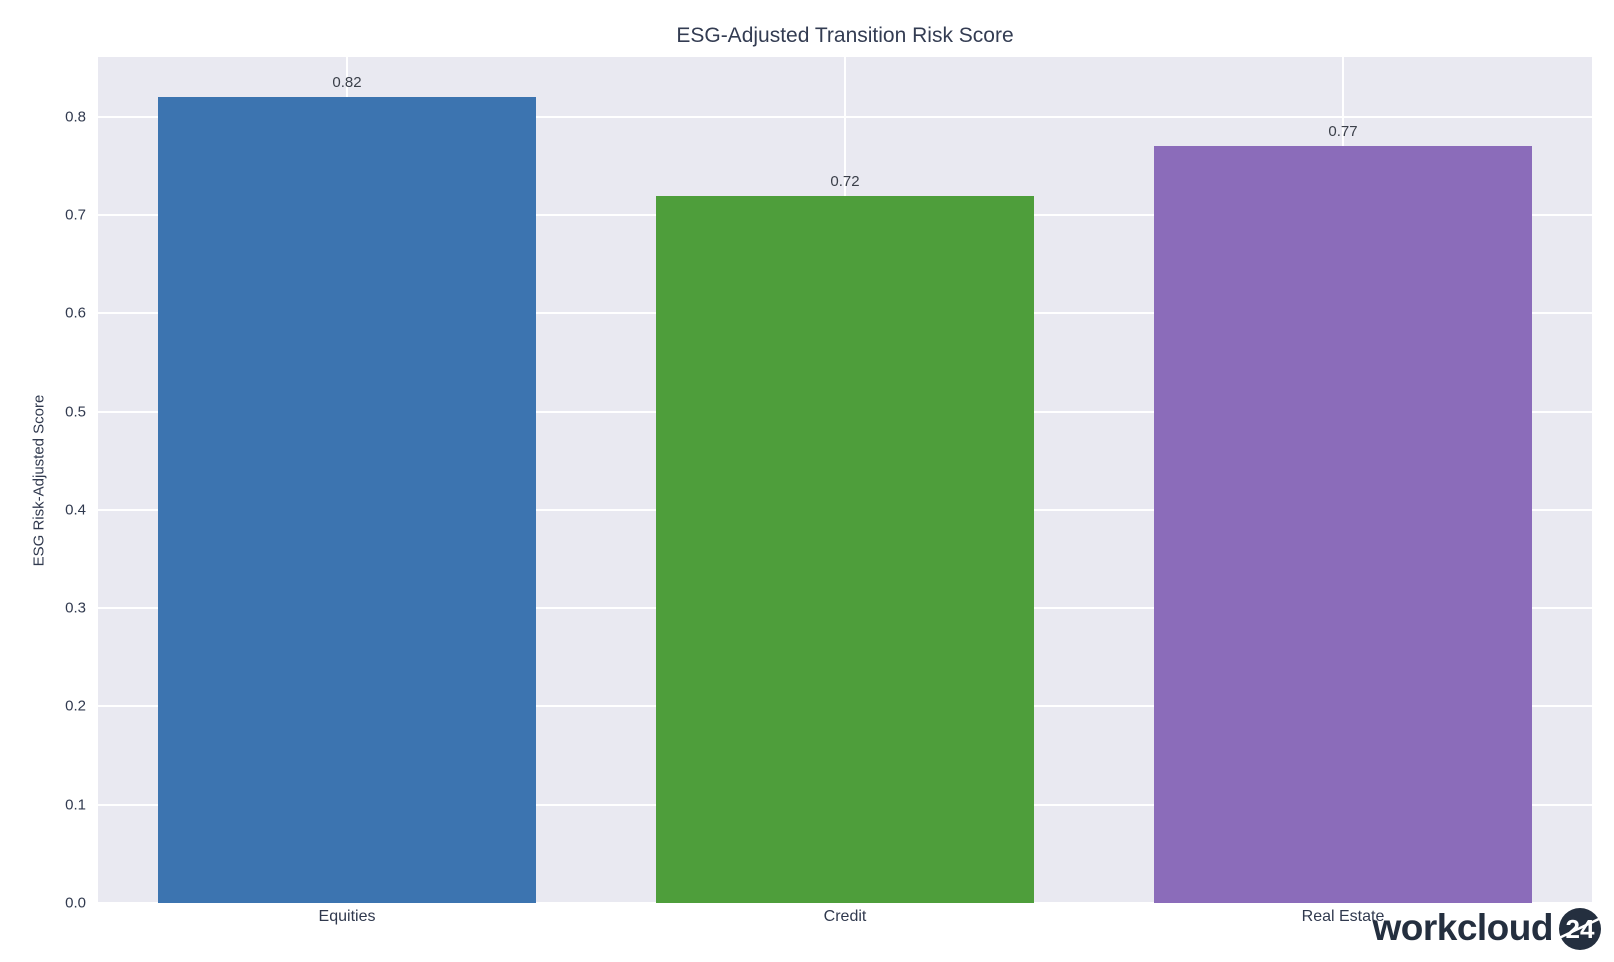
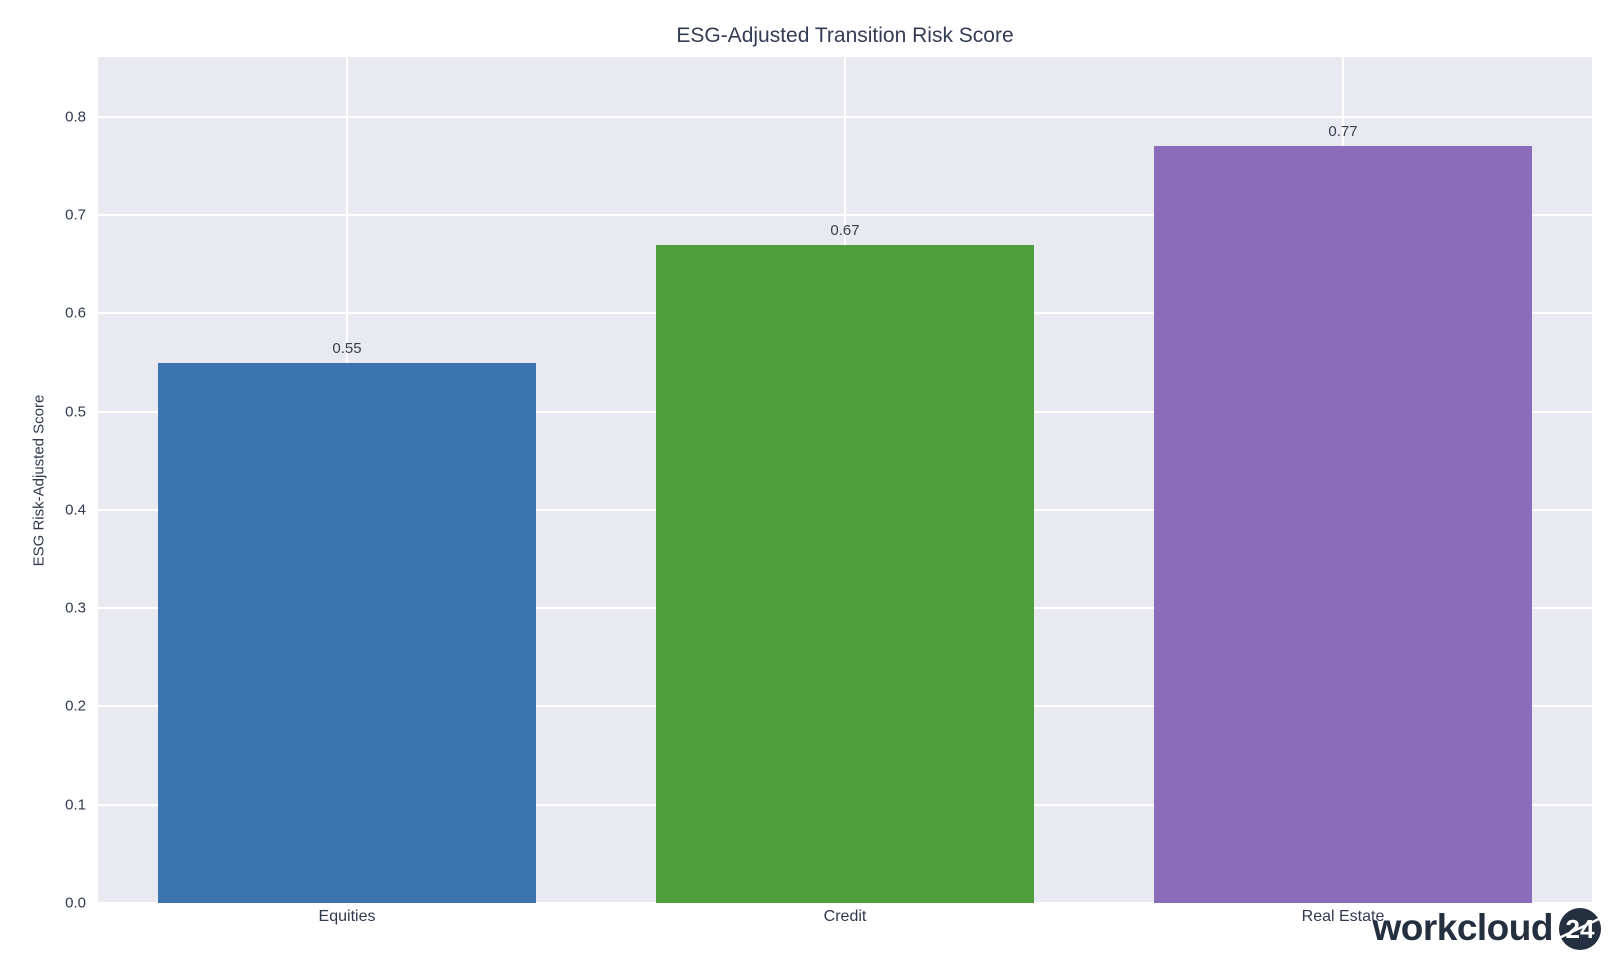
Equities: 0.82 -> 0.55
Credit: 0.72 -> 0.67
